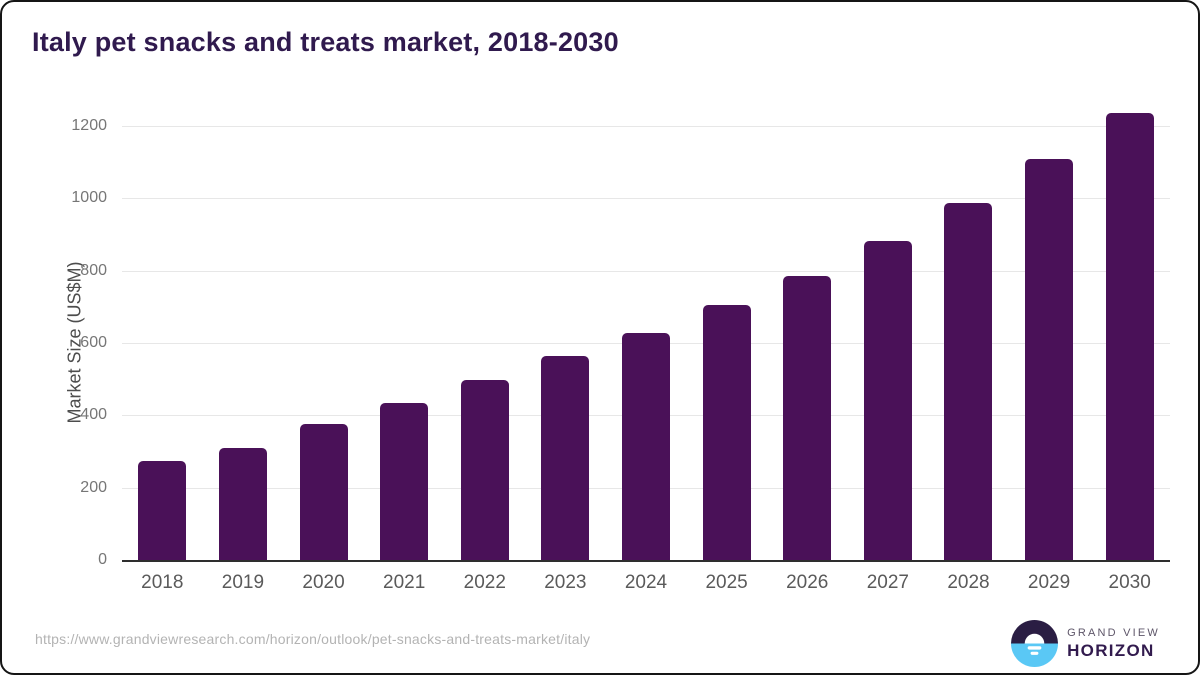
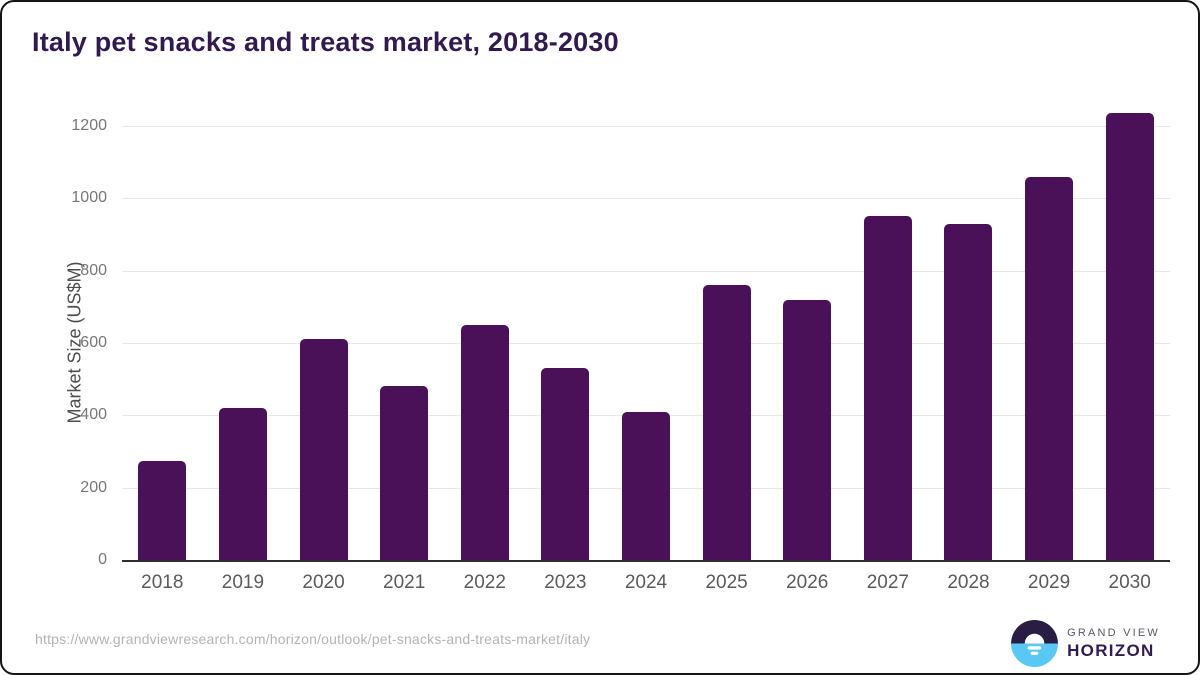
2019: 310 -> 420
2020: 380 -> 610
2021: 430 -> 480
2022: 500 -> 650
2023: 560 -> 530
2024: 630 -> 410
2025: 700 -> 760
2026: 790 -> 720
2027: 880 -> 950
2028: 990 -> 930
2029: 1110 -> 1060
